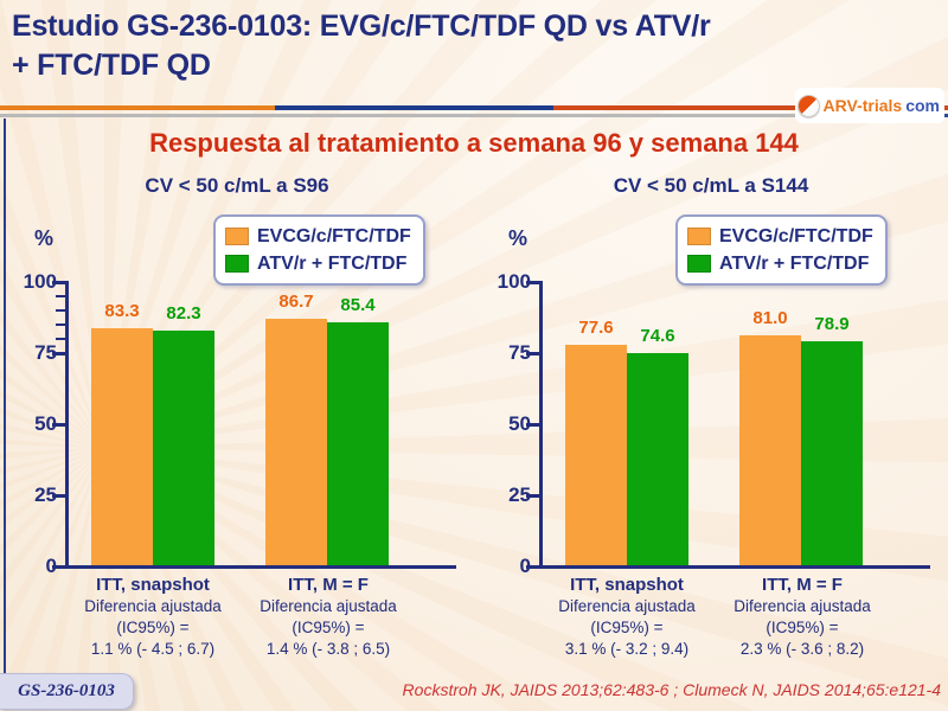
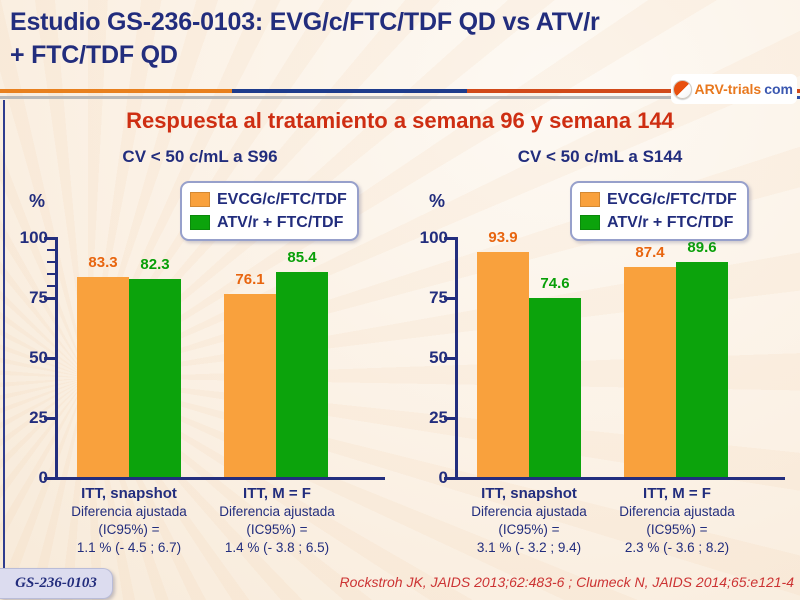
CV < 50 c/mL a S96/EVCG/c/FTC/TDF/ITT, M = F: 86.7 -> 76.1
CV < 50 c/mL a S144/EVCG/c/FTC/TDF/ITT, snapshot: 77.6 -> 93.9
CV < 50 c/mL a S144/EVCG/c/FTC/TDF/ITT, M = F: 81.0 -> 87.4
CV < 50 c/mL a S144/ATV/r + FTC/TDF/ITT, M = F: 78.9 -> 89.6
